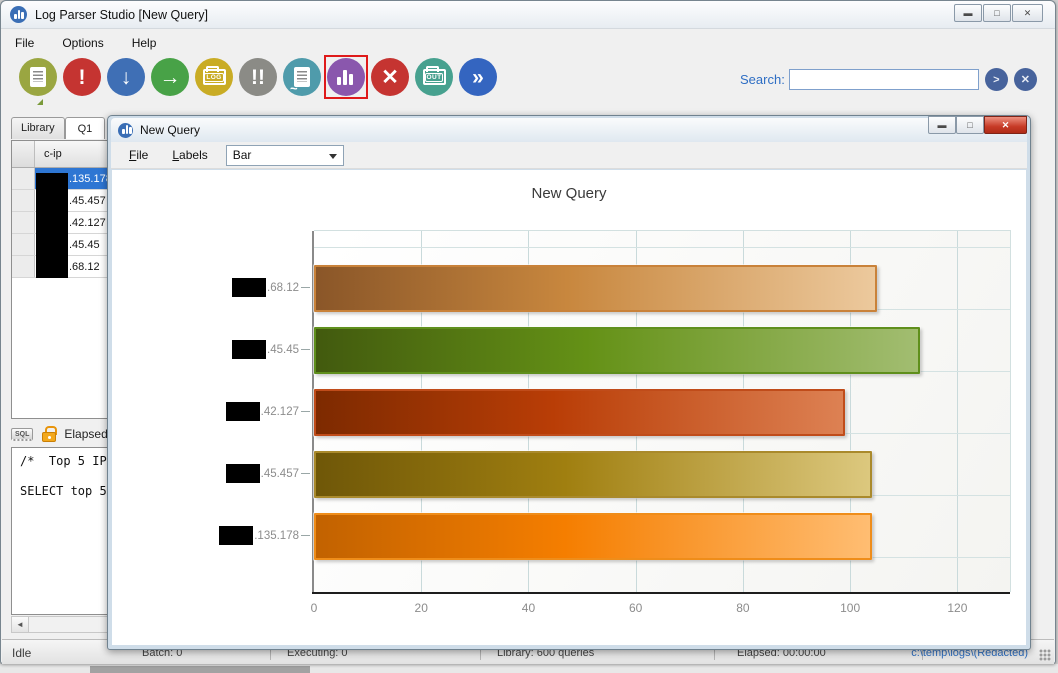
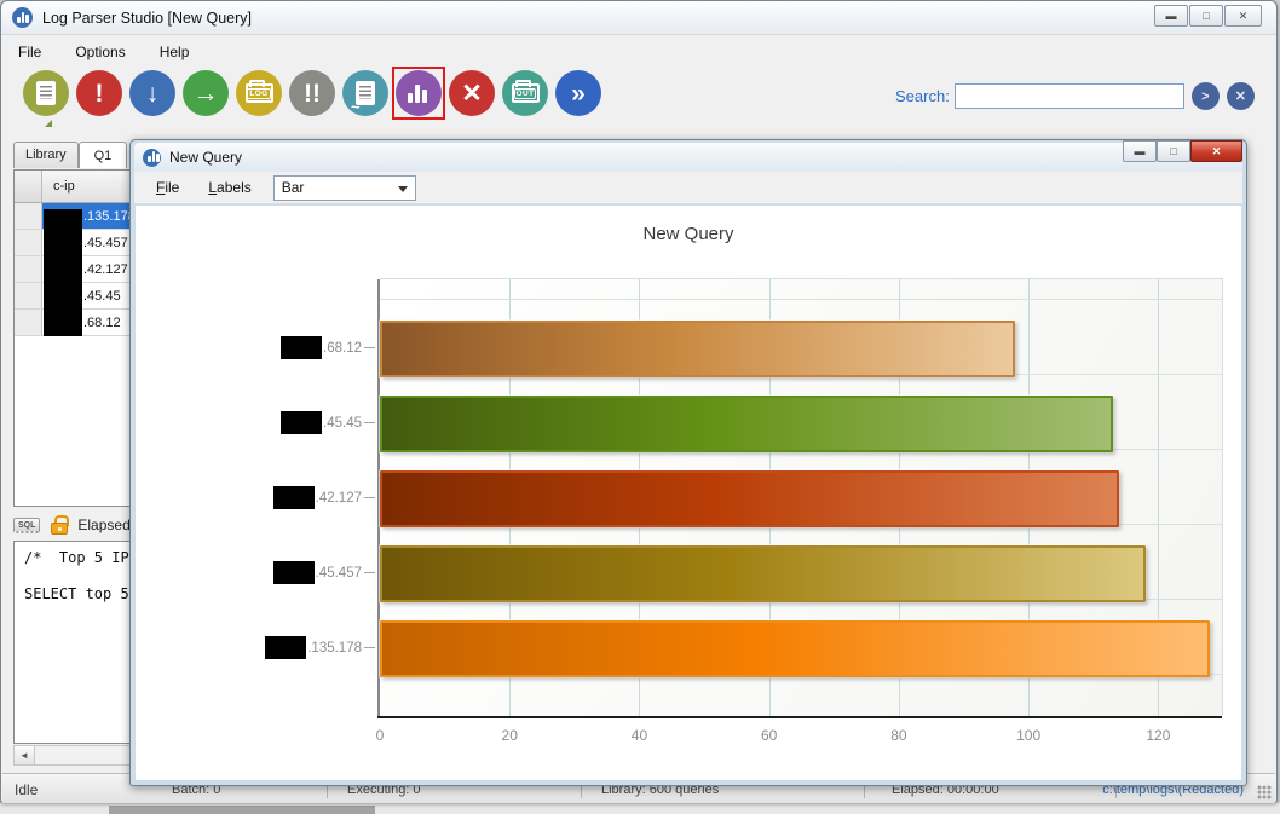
.68.12: 105 -> 98
.42.127: 99 -> 114
.45.457: 104 -> 118
.135.178: 104 -> 128
